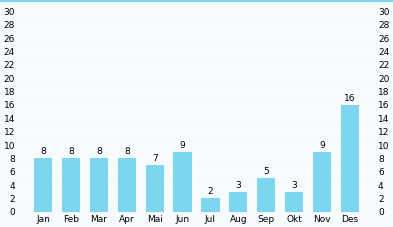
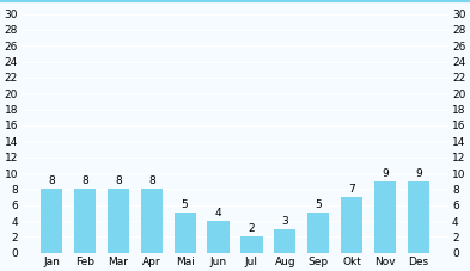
Mai: 7 -> 5
Jun: 9 -> 4
Okt: 3 -> 7
Des: 16 -> 9
